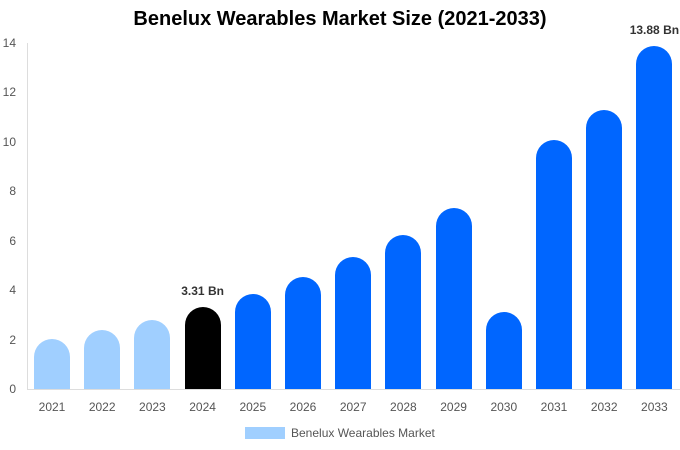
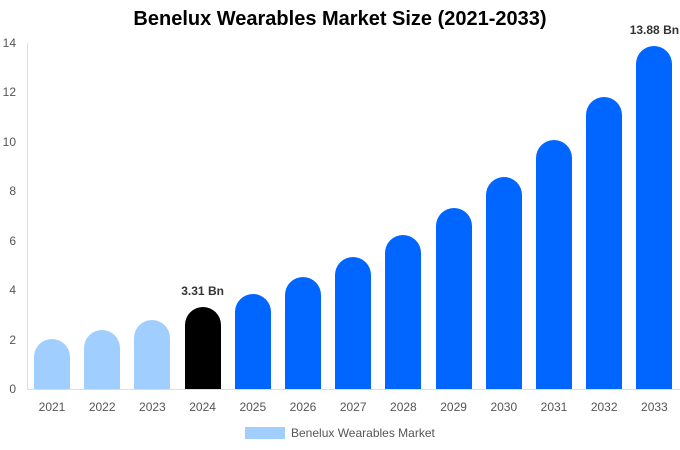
2030: 3.1 -> 8.6
2032: 11.3 -> 11.8
